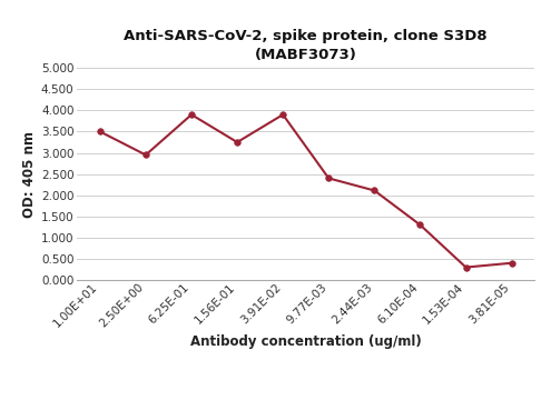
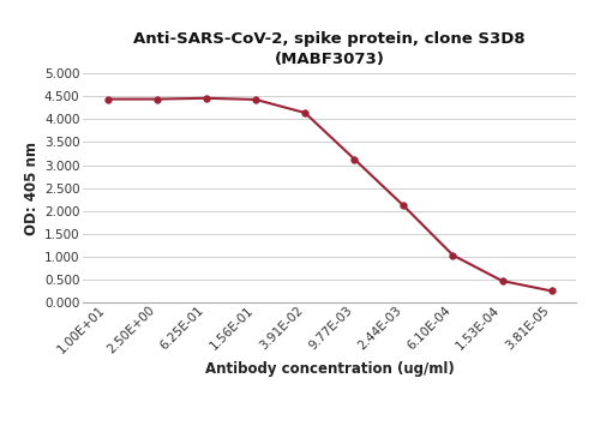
1.00E+01: 3.50 -> 4.44
2.50E+00: 2.95 -> 4.44
6.25E-01: 3.90 -> 4.46
1.56E-01: 3.25 -> 4.43
3.91E-02: 3.90 -> 4.14
9.77E-03: 2.40 -> 3.13
6.10E-04: 1.30 -> 1.03
1.53E-04: 0.30 -> 0.47
3.81E-05: 0.40 -> 0.25
